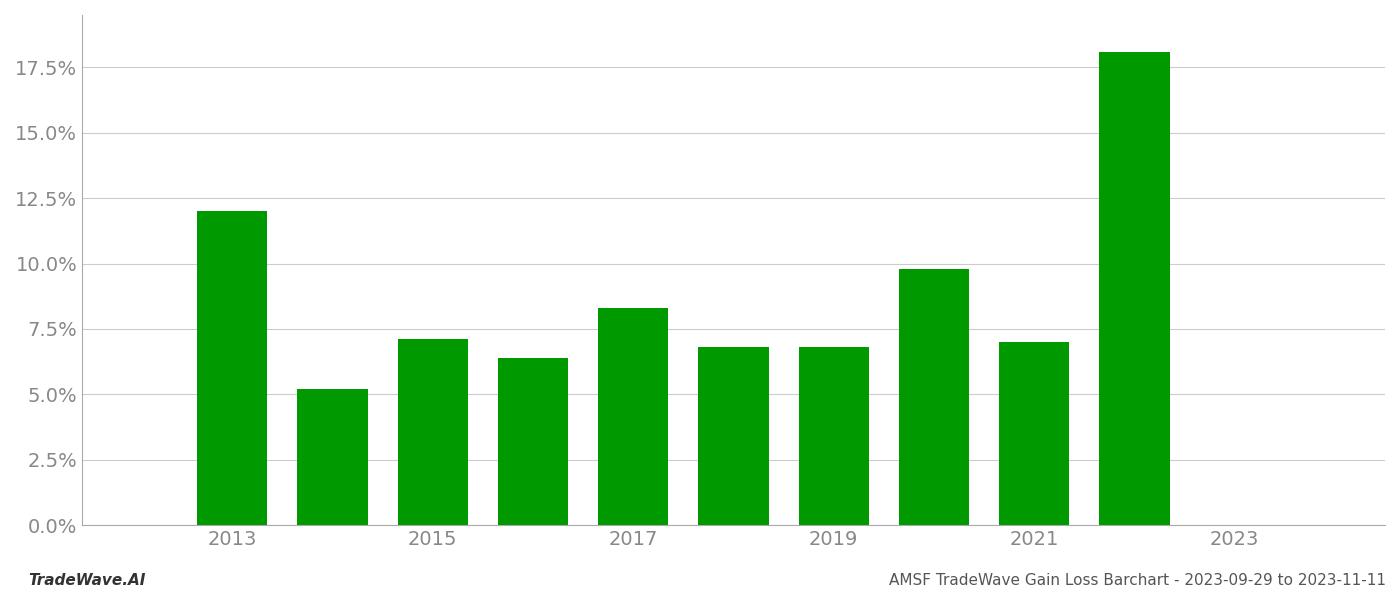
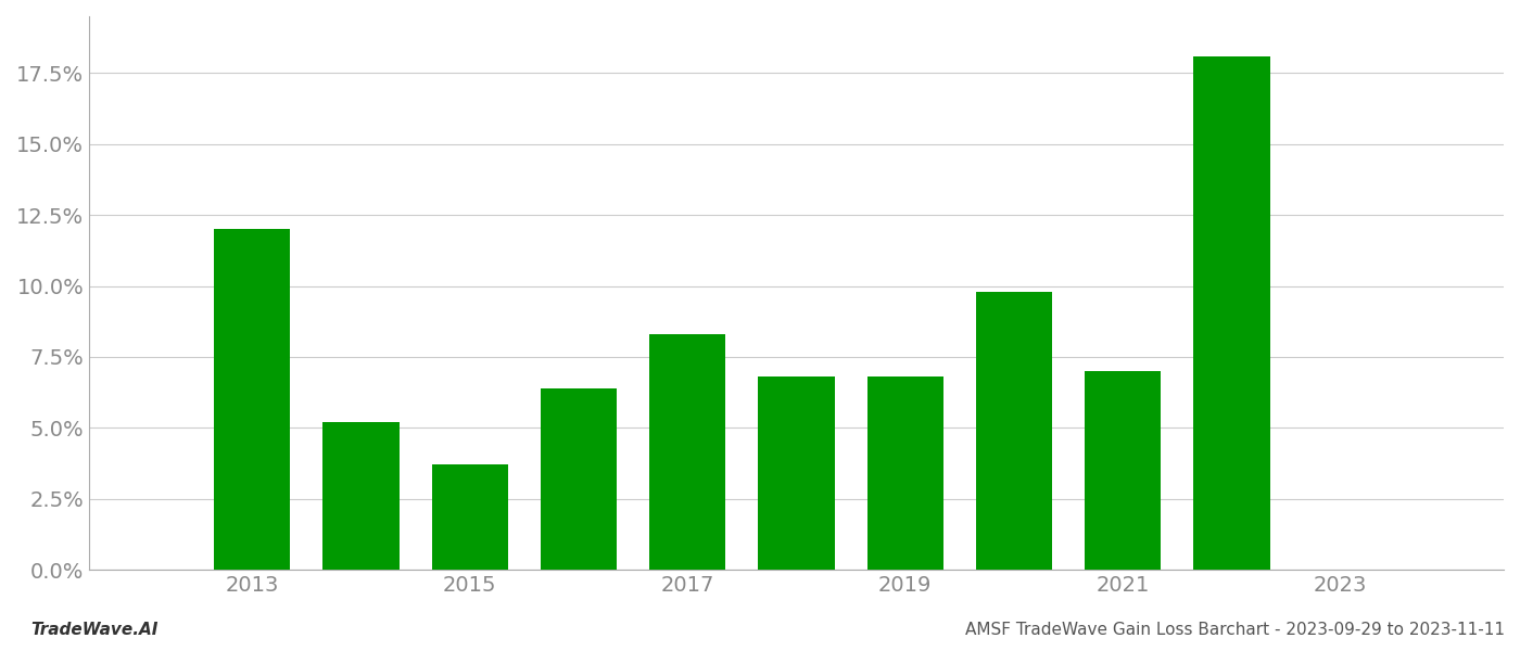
2015: 7.1% -> 3.7%
